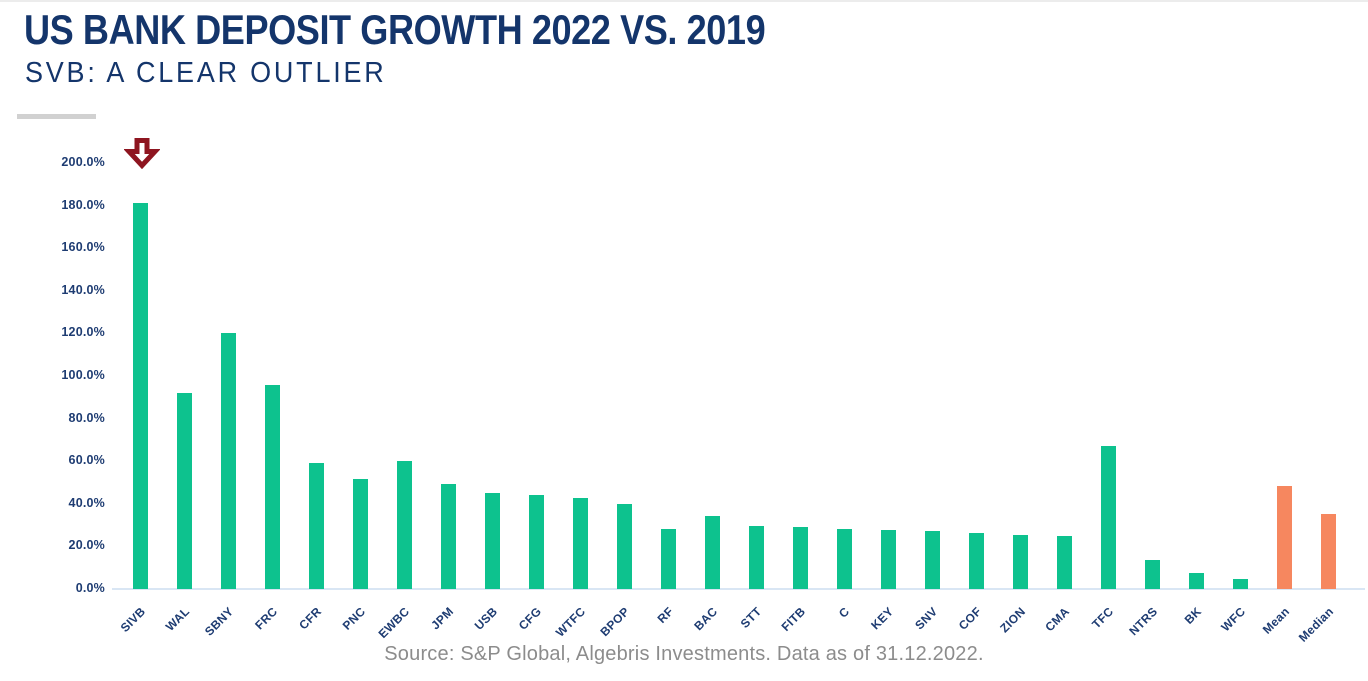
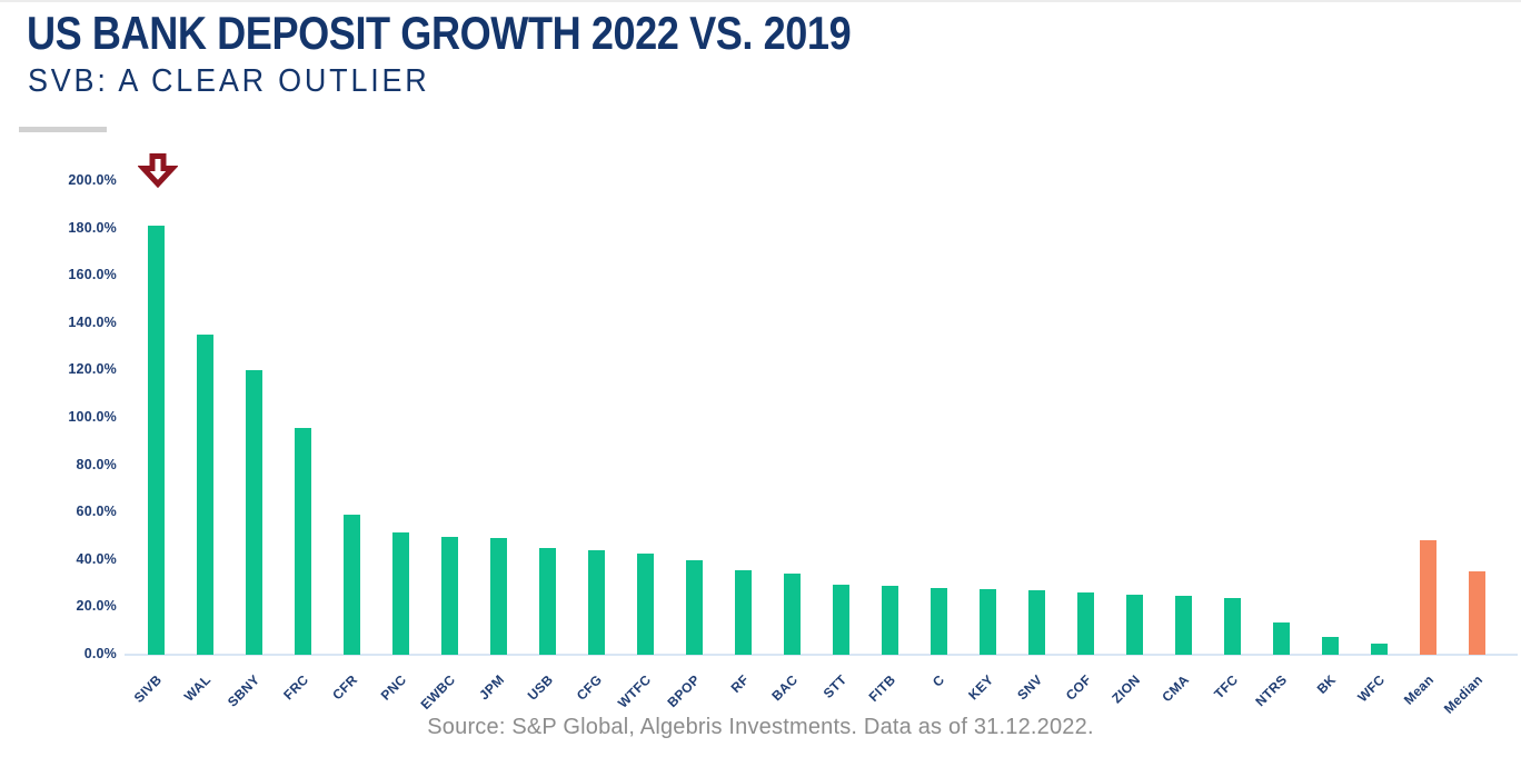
WAL: 92% -> 135%
EWBC: 60% -> 50%
RF: 28% -> 36%
TFC: 67% -> 24%
